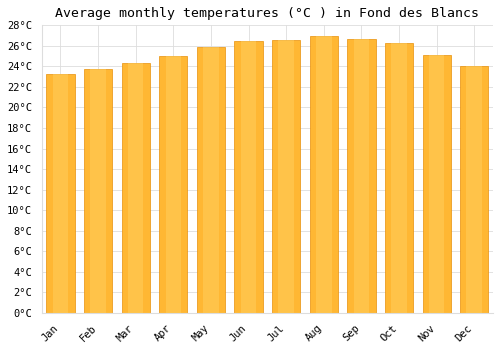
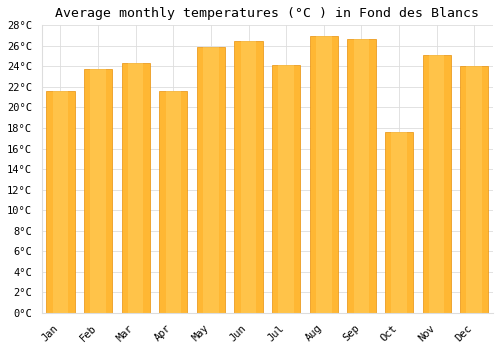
Jan: 23.3°C -> 21.6°C
Apr: 25.0°C -> 21.6°C
Jul: 26.6°C -> 24.1°C
Oct: 26.3°C -> 17.6°C
